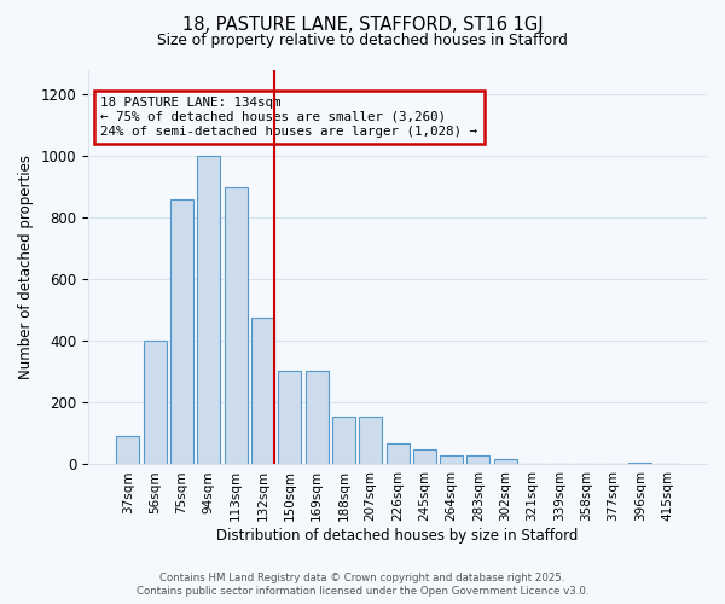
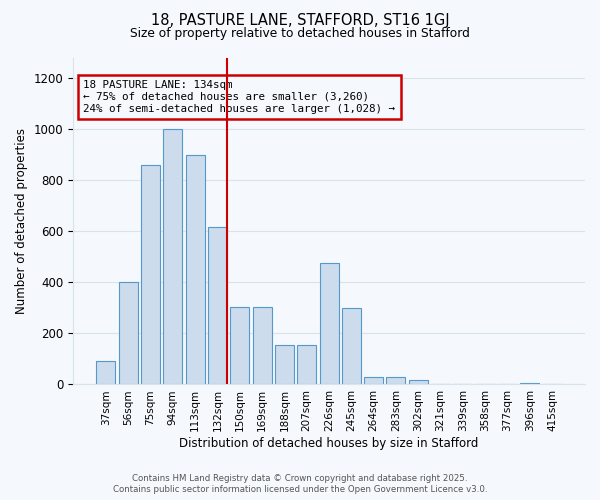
132sqm: 475 -> 615
226sqm: 70 -> 475
245sqm: 50 -> 300
